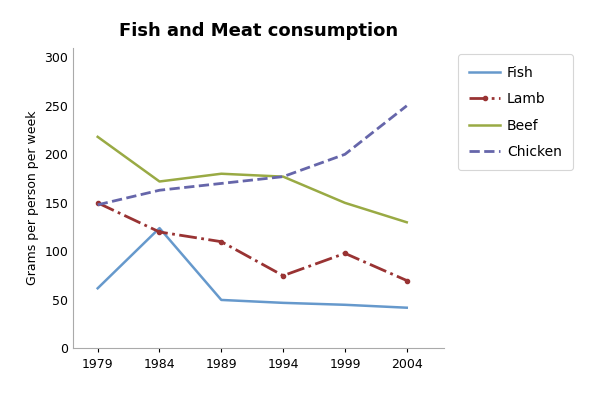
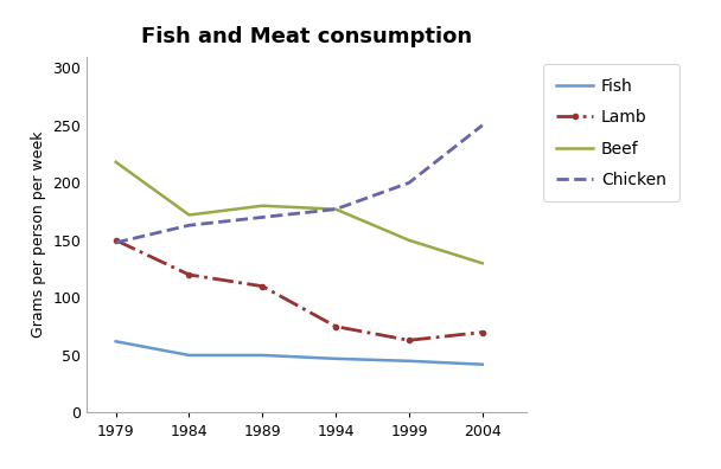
Fish/1984: 124 -> 50
Lamb/1999: 98 -> 63
